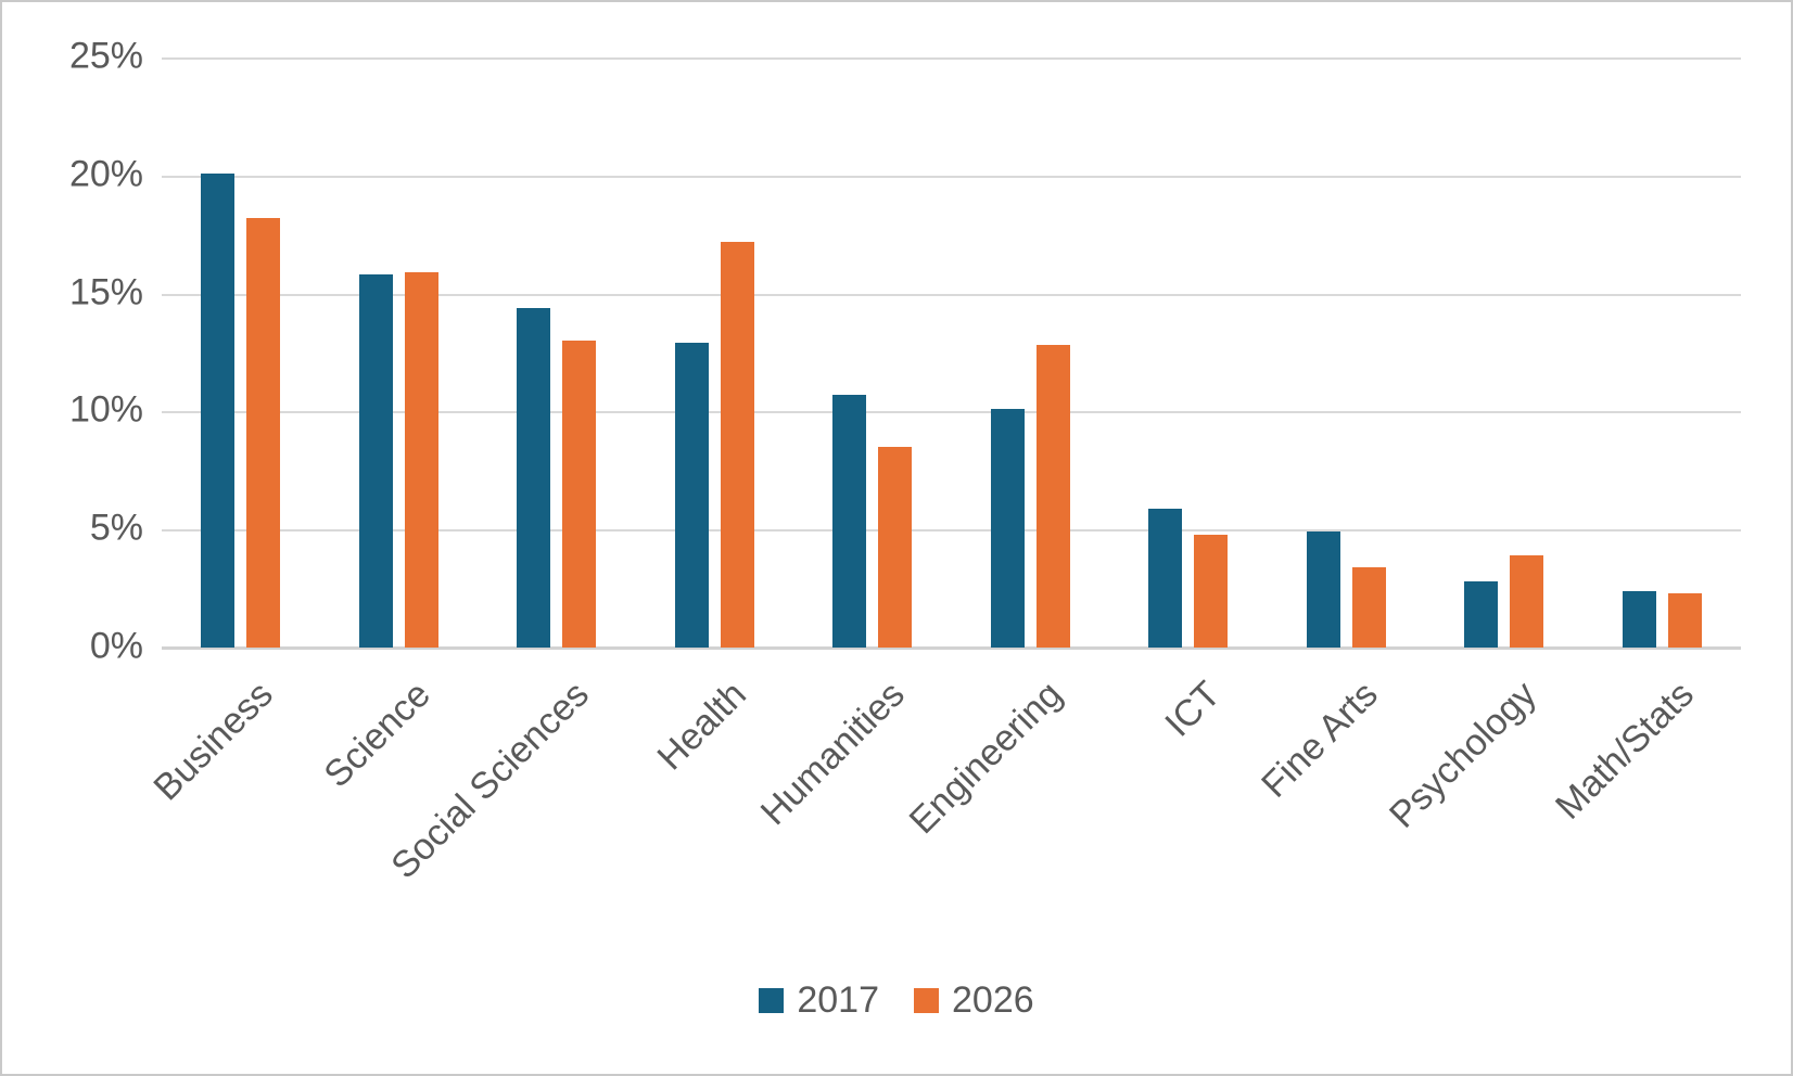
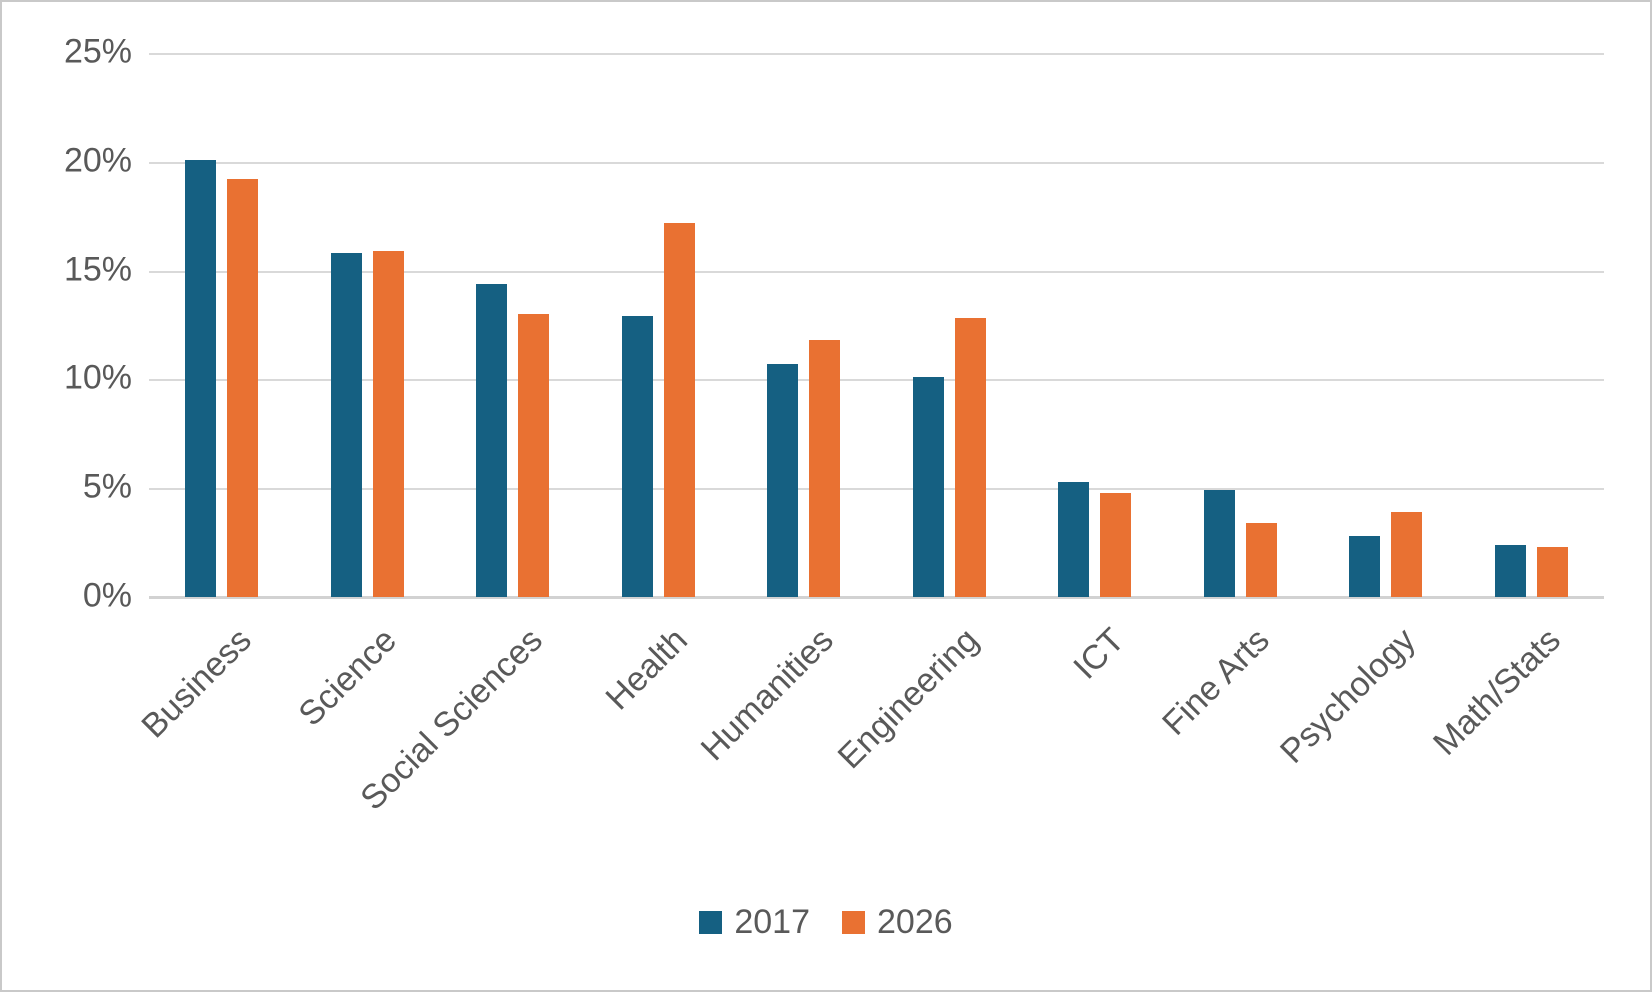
2026/Business: 18.2% -> 19.2%
2026/Humanities: 8.5% -> 11.8%
2017/ICT: 5.9% -> 5.3%
